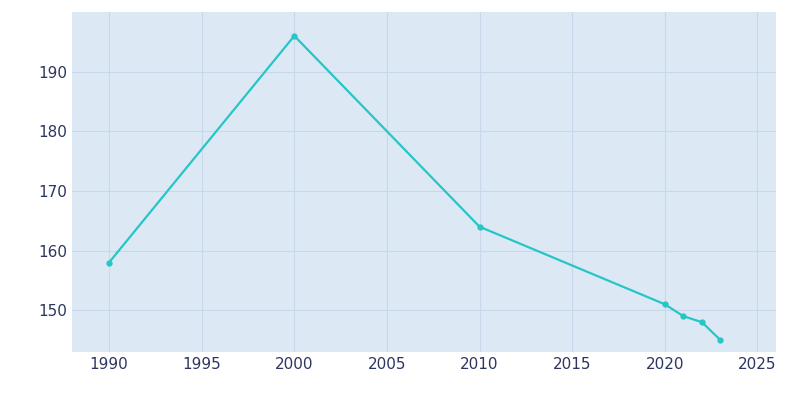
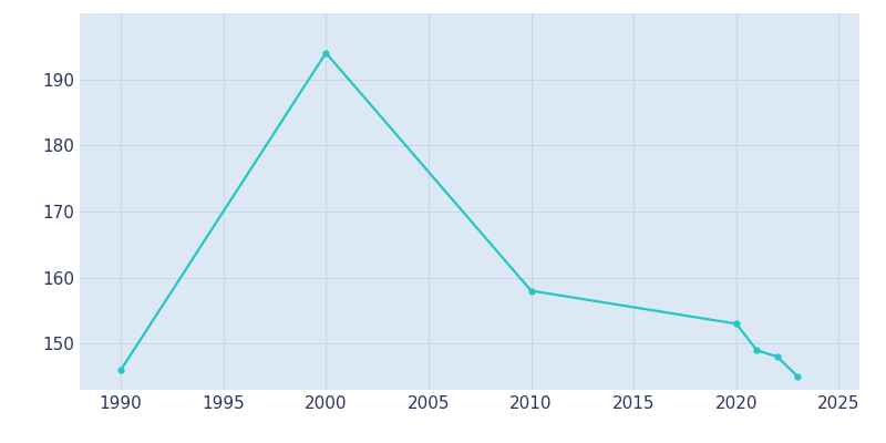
1990: 158 -> 146
2000: 196 -> 194
2010: 164 -> 158
2020: 151 -> 153
